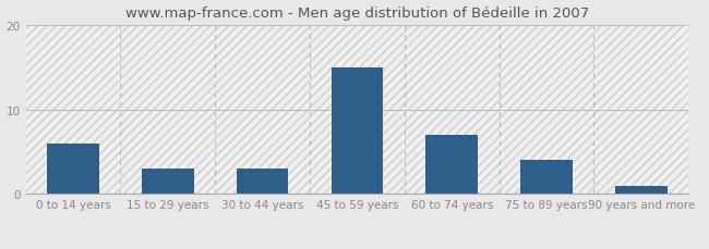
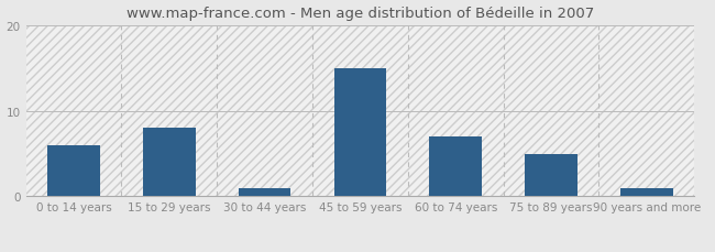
15 to 29 years: 3 -> 8
30 to 44 years: 3 -> 1
75 to 89 years: 4 -> 5
